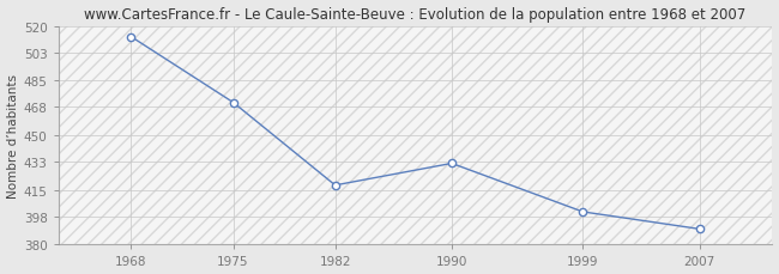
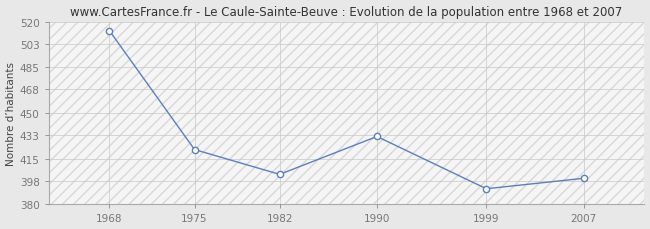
1975: 471 -> 422
1982: 418 -> 403
1999: 401 -> 392
2007: 390 -> 400
